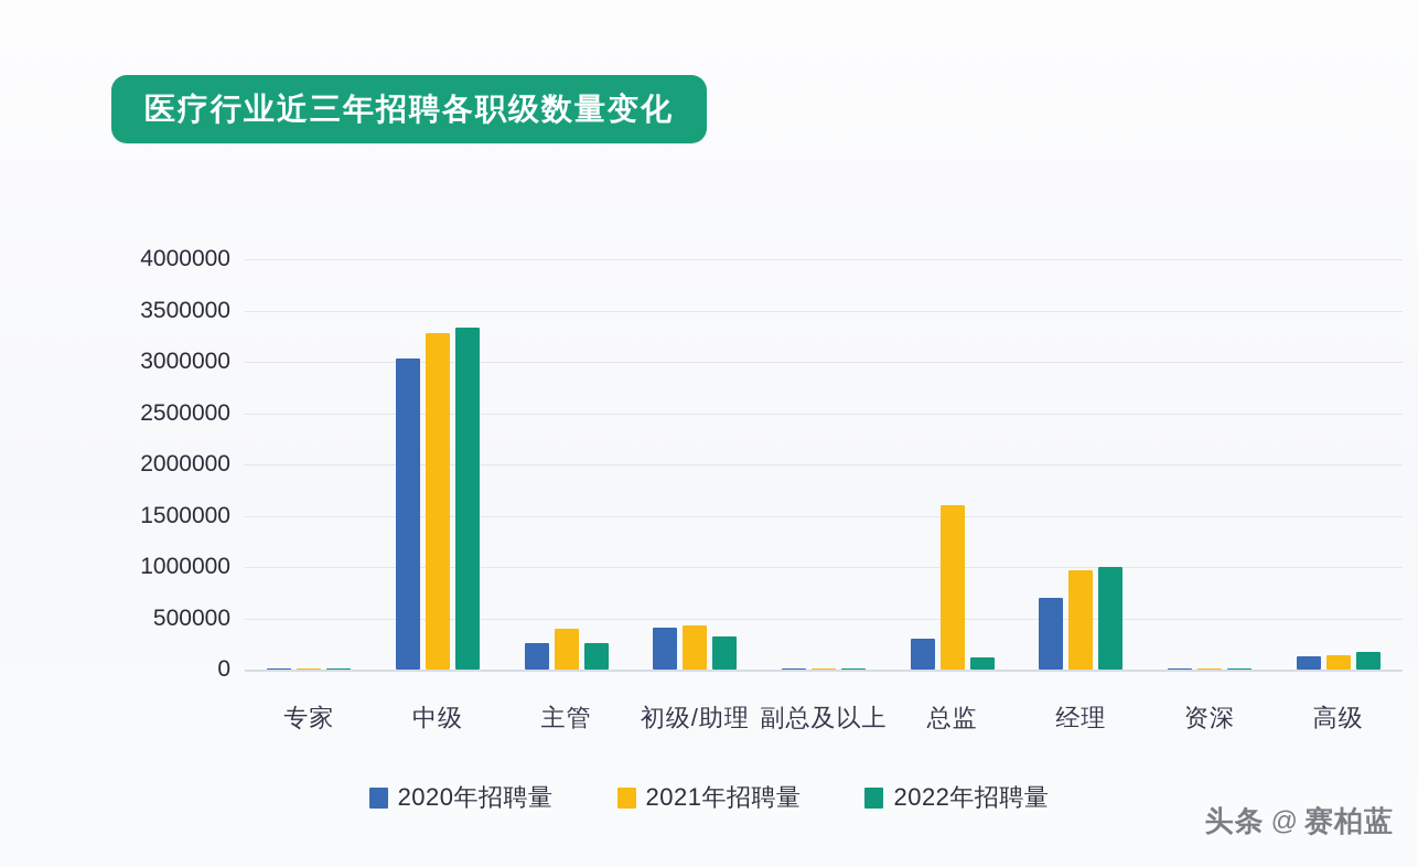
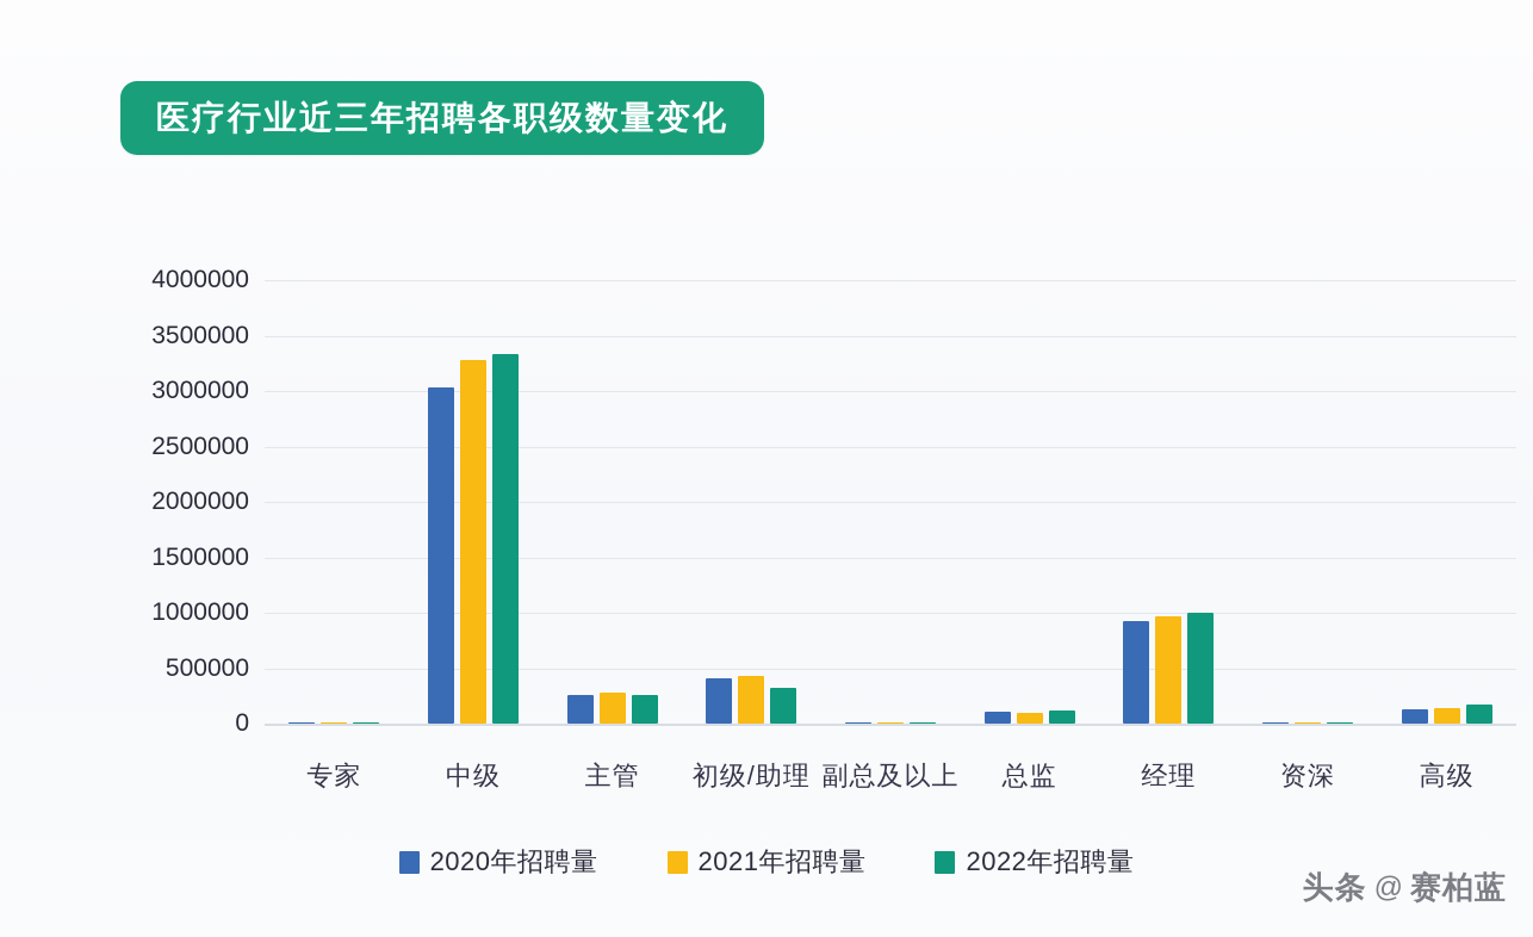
2021年招聘量/主管: 400000 -> 300000
2020年招聘量/总监: 300000 -> 100000
2021年招聘量/总监: 1600000 -> 100000
2020年招聘量/经理: 700000 -> 900000
